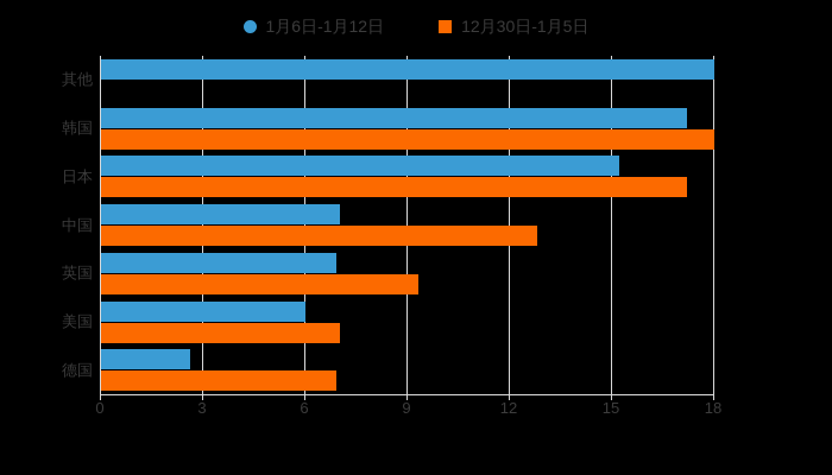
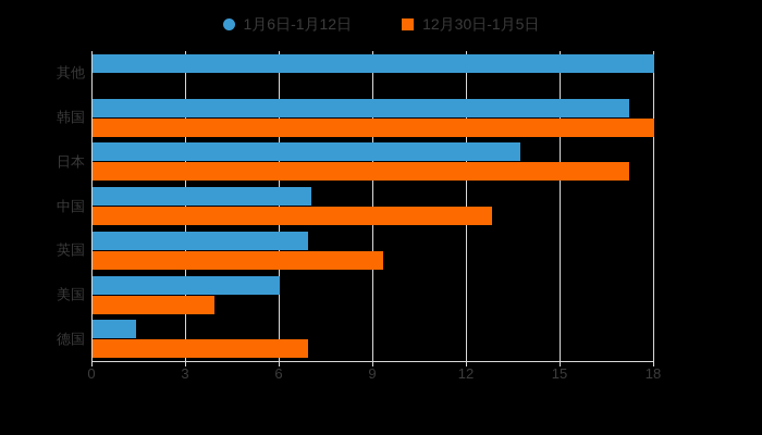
1月6日-1月12日/日本: 15.2 -> 13.7
12月30日-1月5日/美国: 7.0 -> 3.9
1月6日-1月12日/德国: 2.6 -> 1.4
